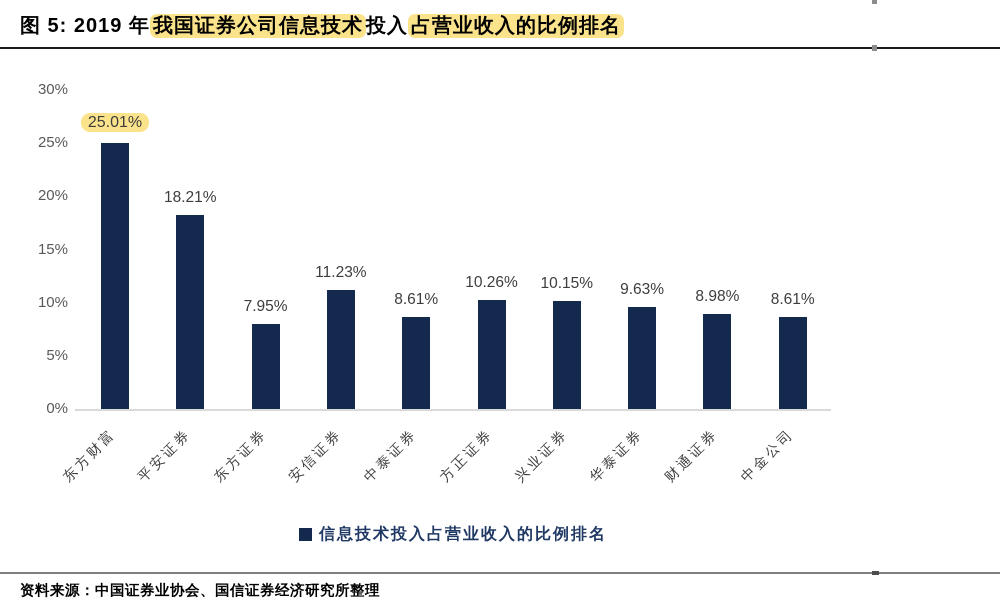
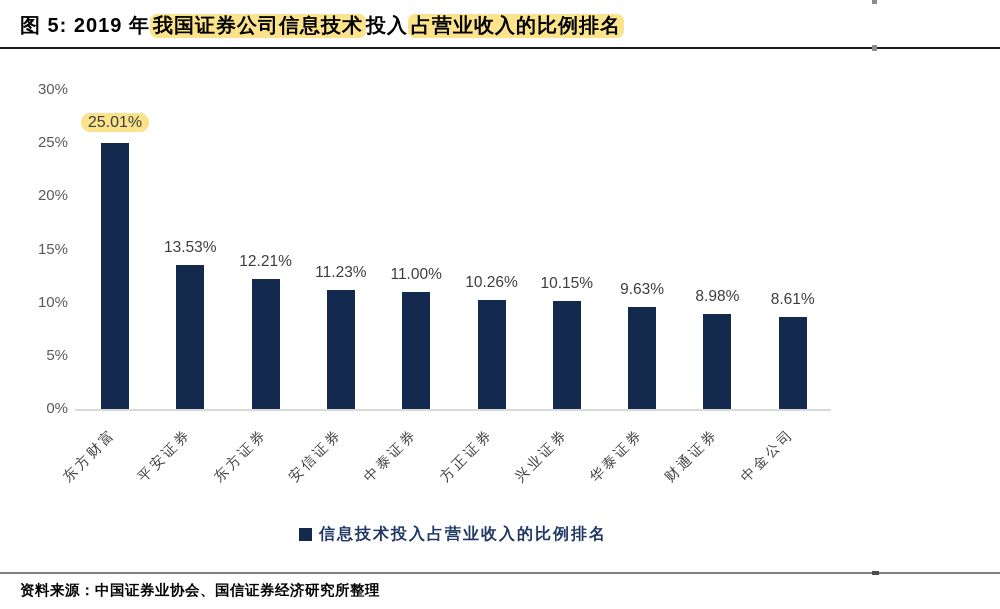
平安证券: 18.21% -> 13.53%
东方证券: 7.95% -> 12.21%
中泰证券: 8.61% -> 11.00%
